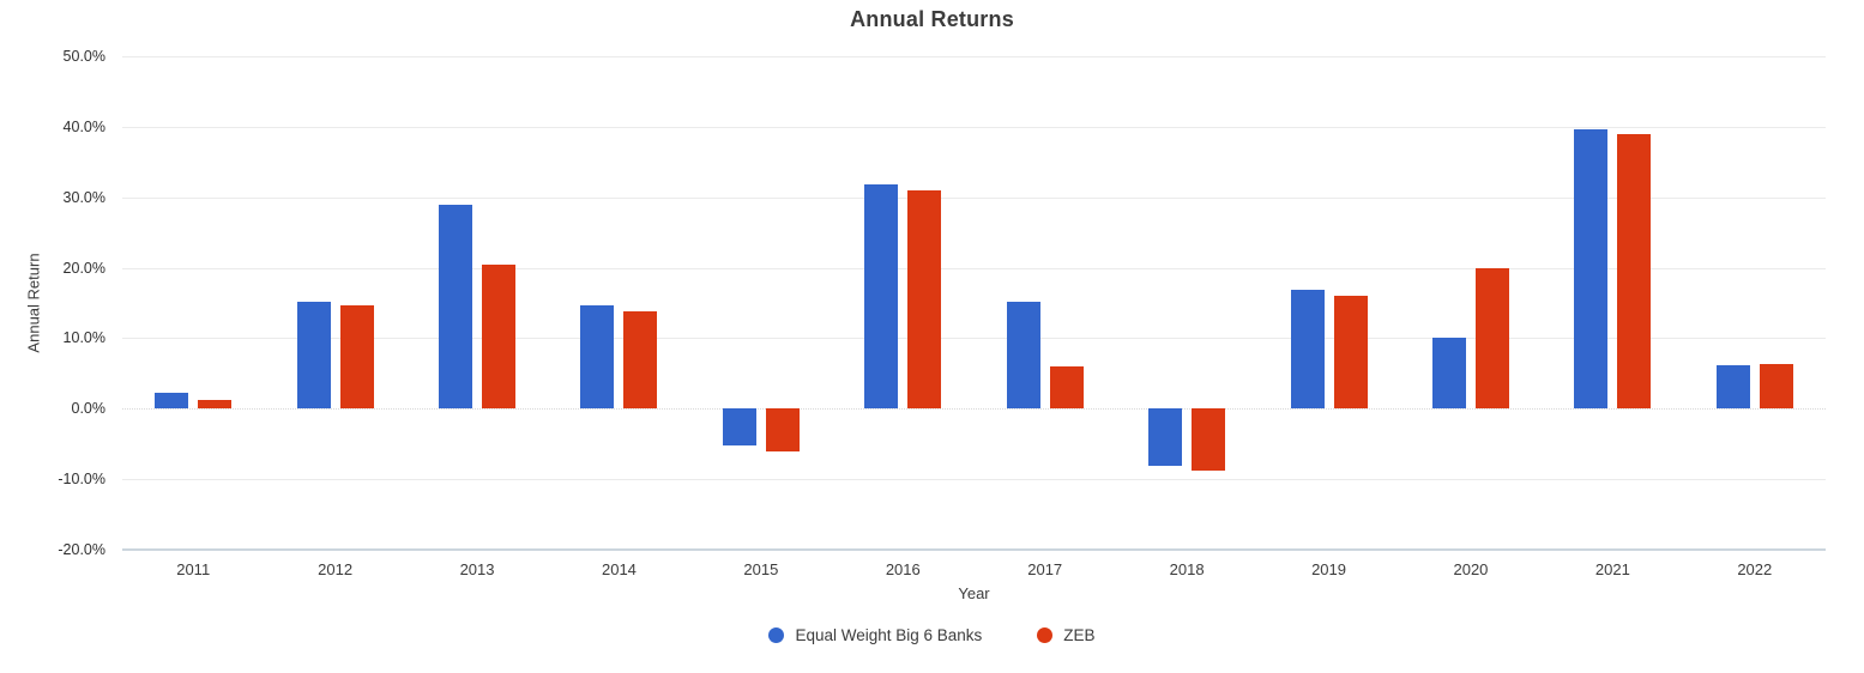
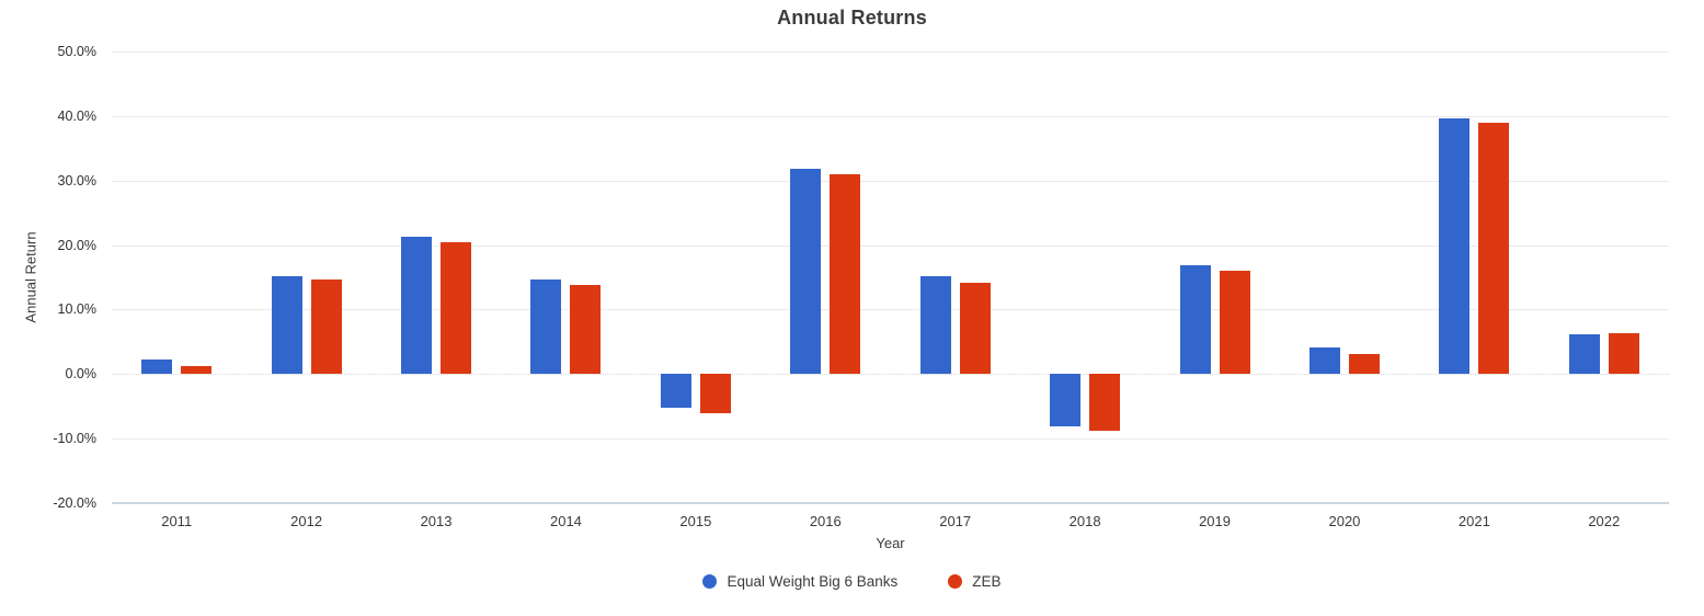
Equal Weight Big 6 Banks/2013: 29% -> 21%
ZEB/2017: 6% -> 14%
Equal Weight Big 6 Banks/2020: 10% -> 4%
ZEB/2020: 20% -> 3%
